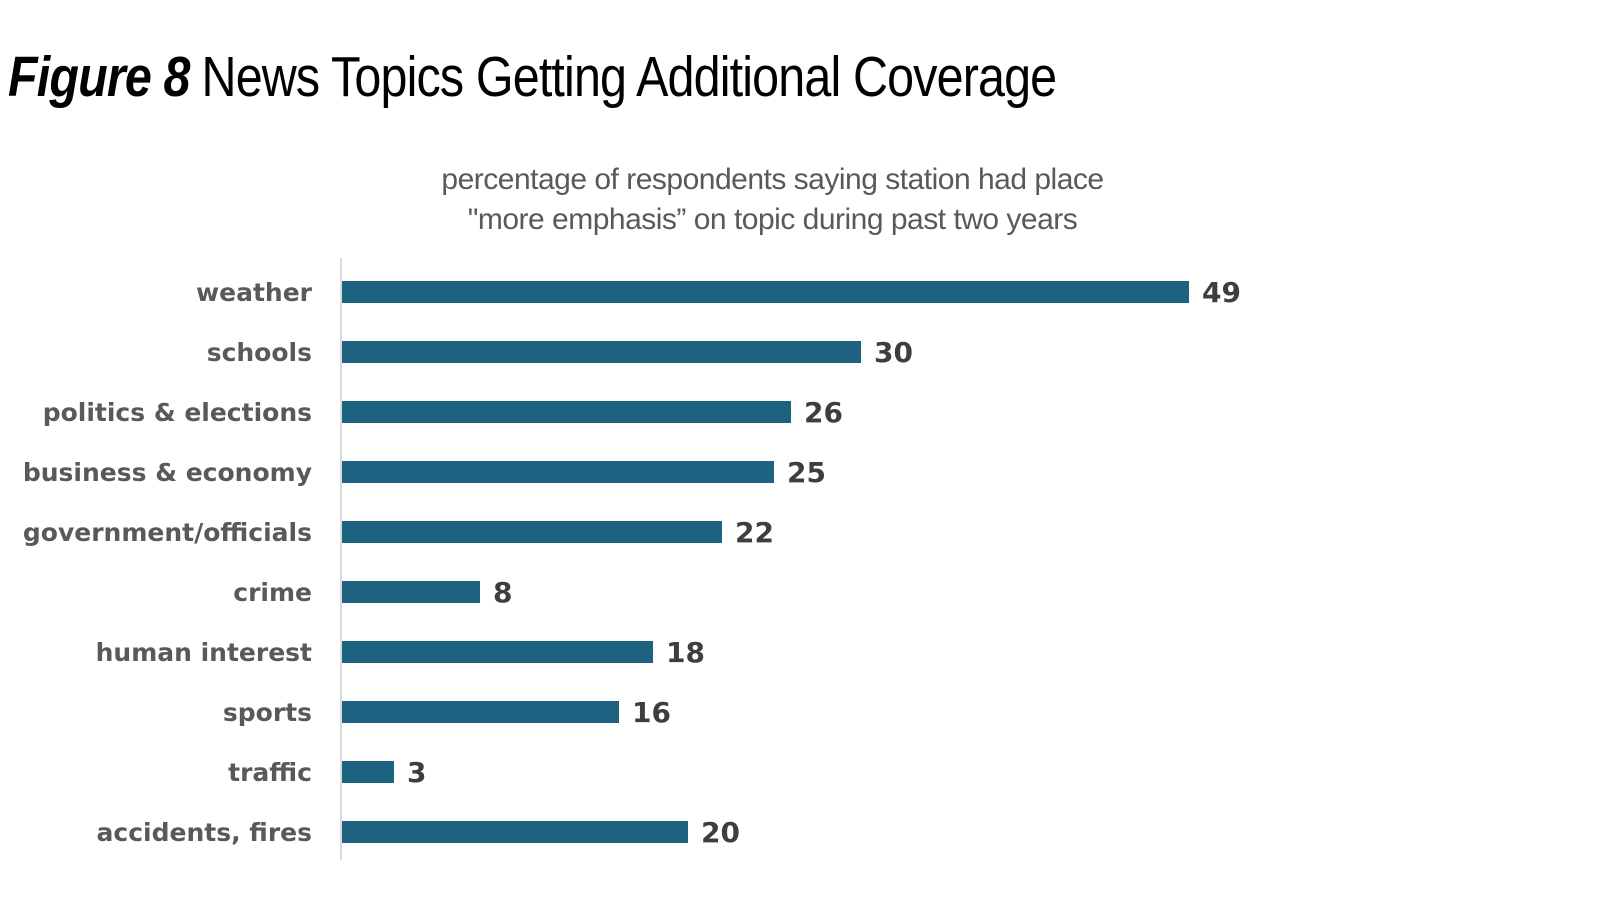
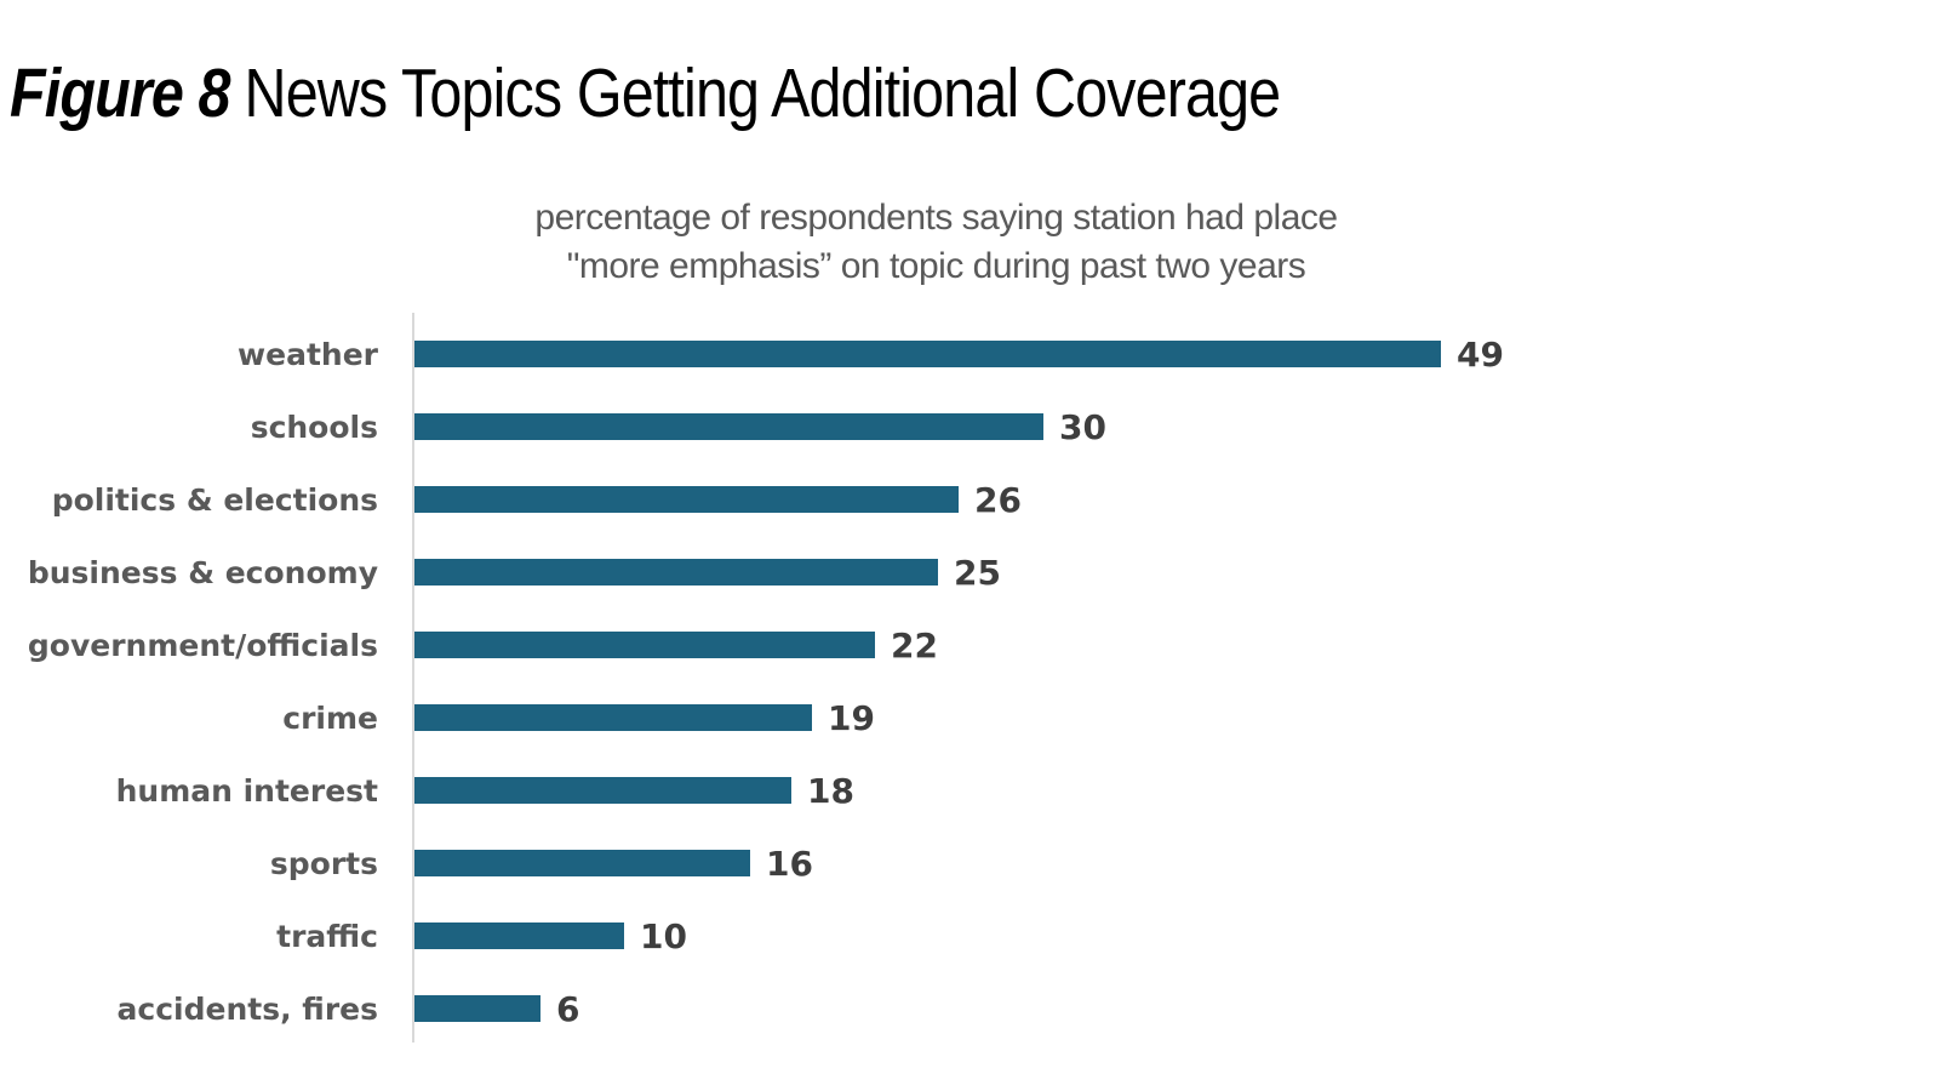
crime: 8 -> 19
traffic: 3 -> 10
accidents, fires: 20 -> 6
